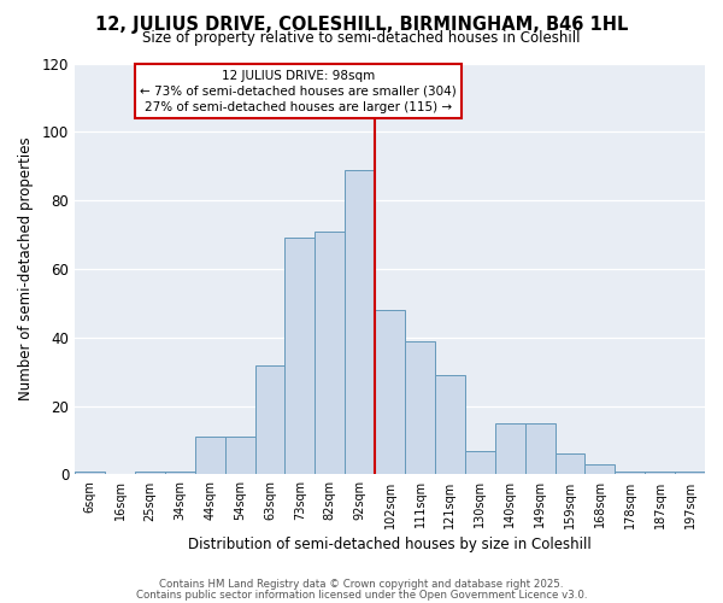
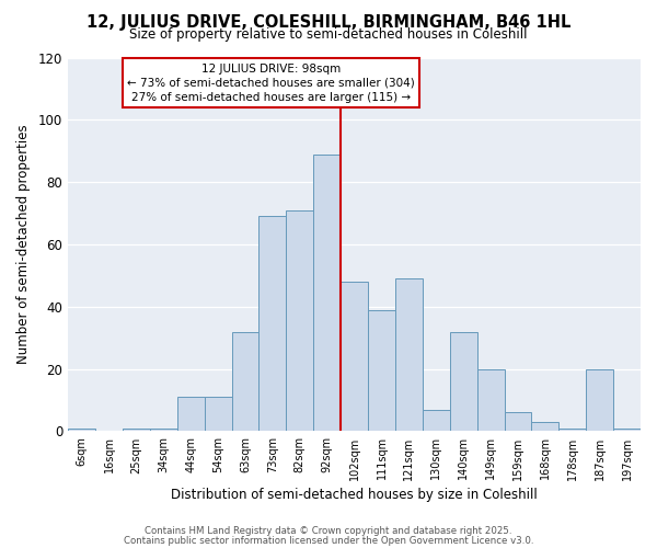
121sqm: 29 -> 49
140sqm: 15 -> 32
149sqm: 15 -> 20
187sqm: 1 -> 20
